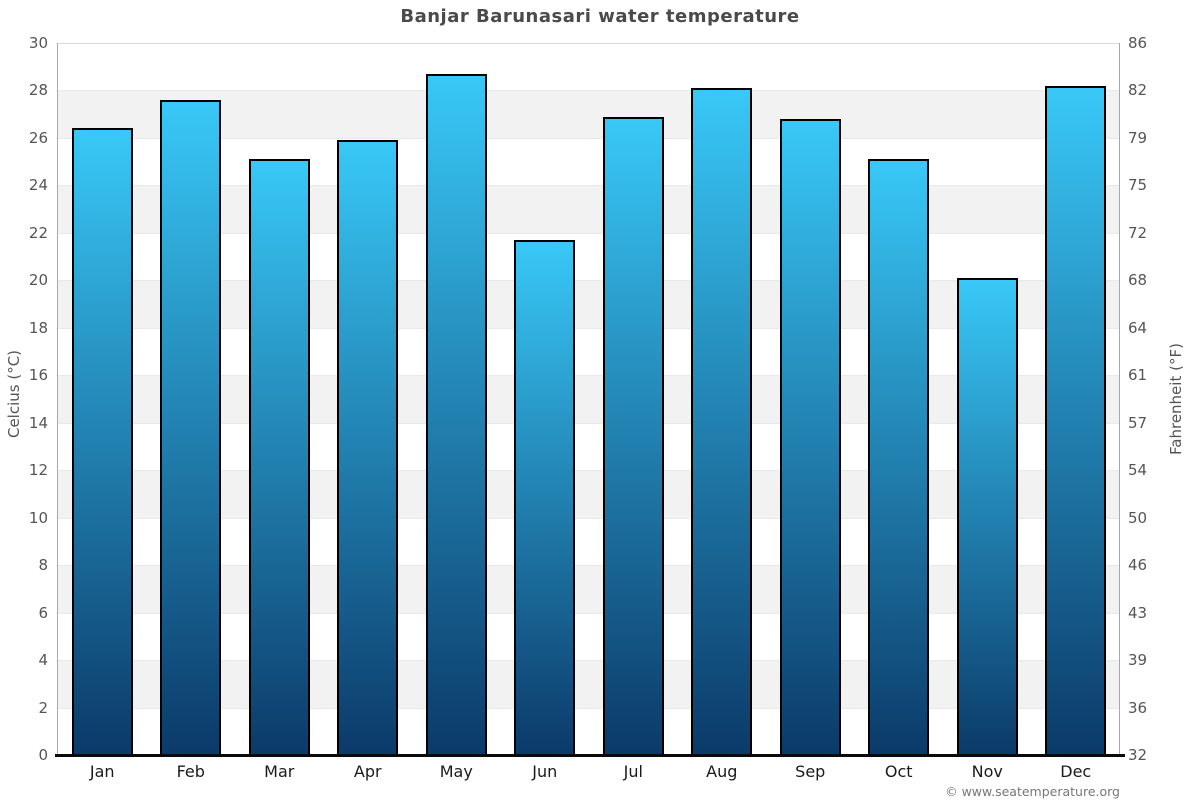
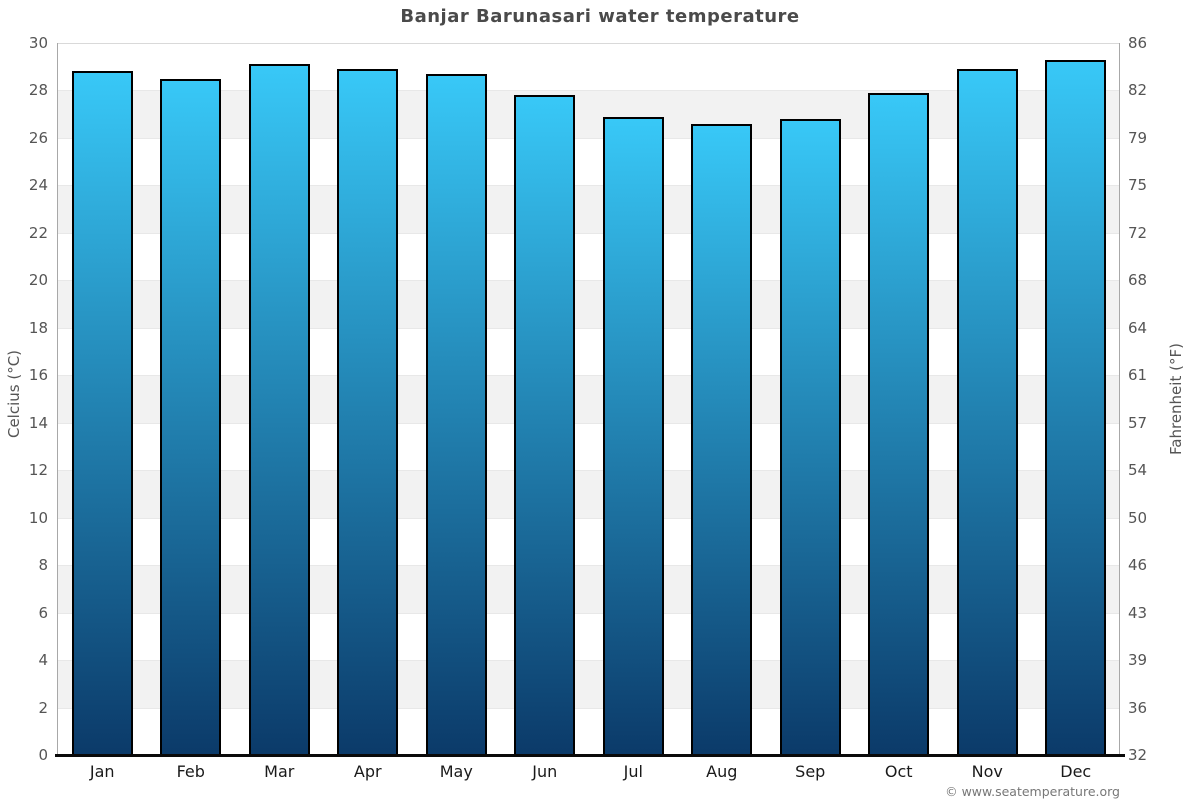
Jan: 26.4 -> 28.8
Feb: 27.6 -> 28.5
Mar: 25.1 -> 29.1
Apr: 25.9 -> 28.9
Jun: 21.7 -> 27.8
Aug: 28.1 -> 26.6
Oct: 25.1 -> 27.9
Nov: 20.1 -> 28.9
Dec: 28.2 -> 29.3
